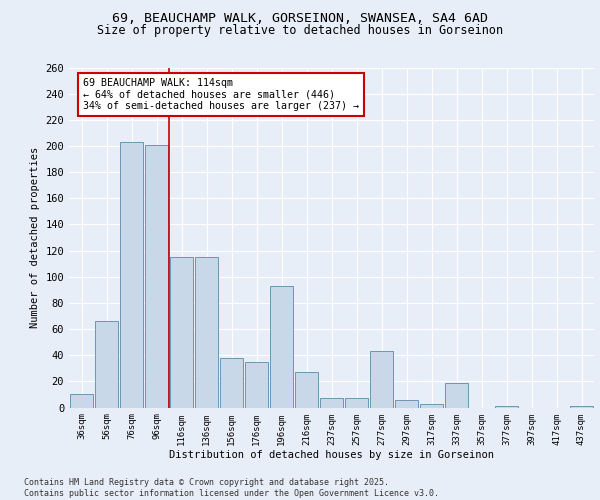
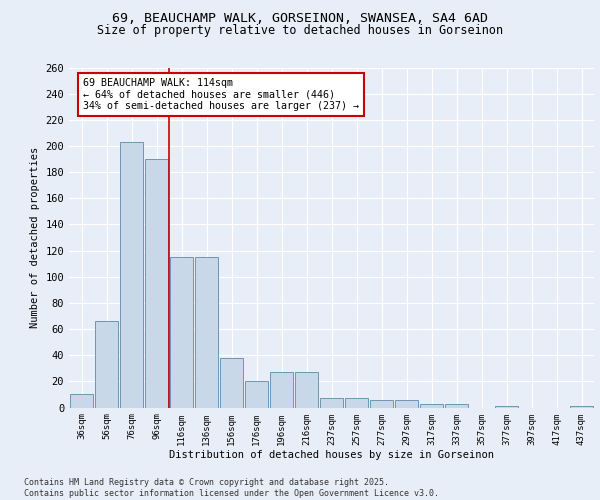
96sqm: 201 -> 190
176sqm: 35 -> 20
196sqm: 93 -> 27
277sqm: 43 -> 6
337sqm: 19 -> 3
